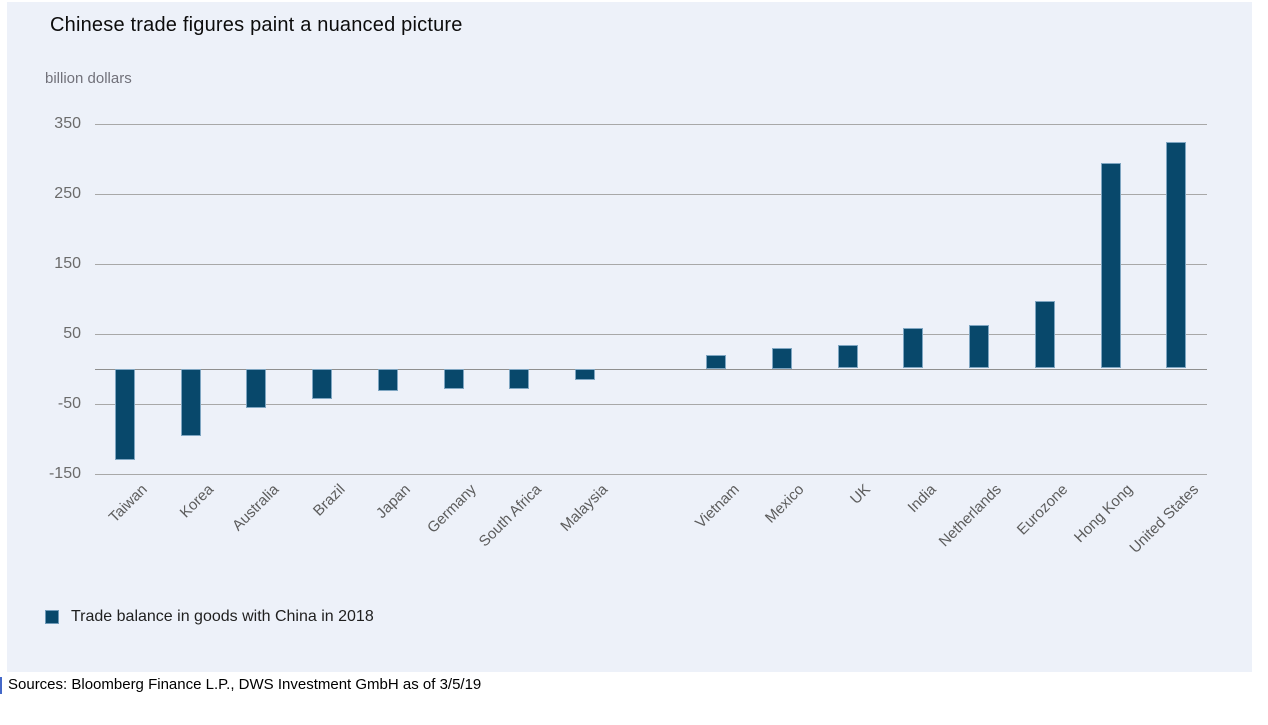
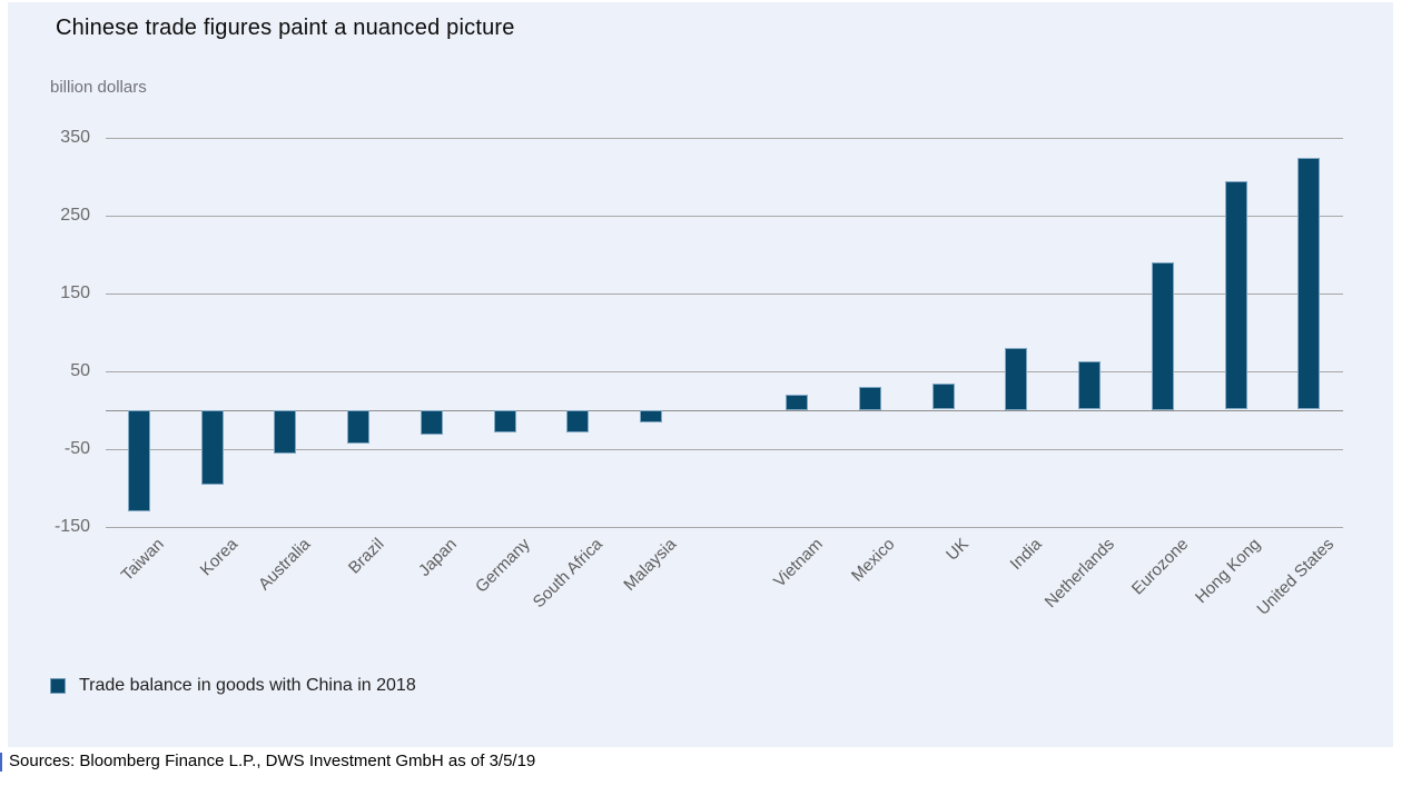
India: 60 -> 80
Eurozone: 100 -> 190
